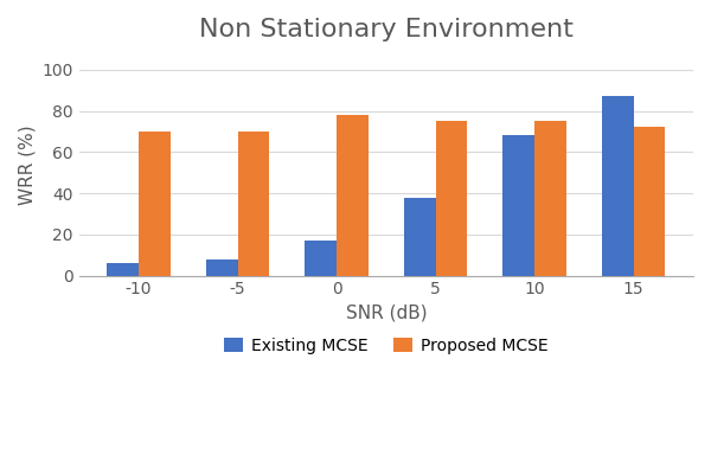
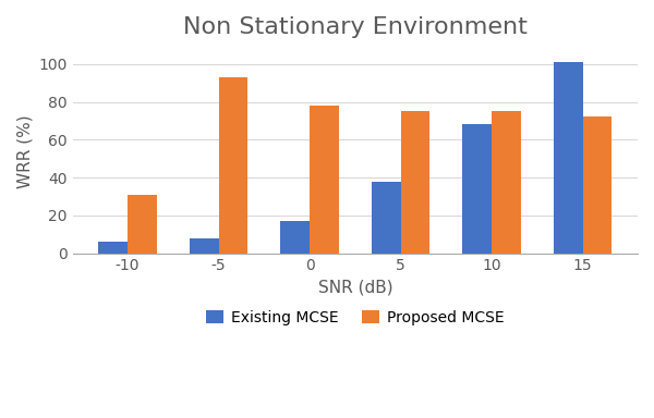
Proposed MCSE/-10: 70 -> 31
Proposed MCSE/-5: 70 -> 93
Existing MCSE/15: 87 -> 101
